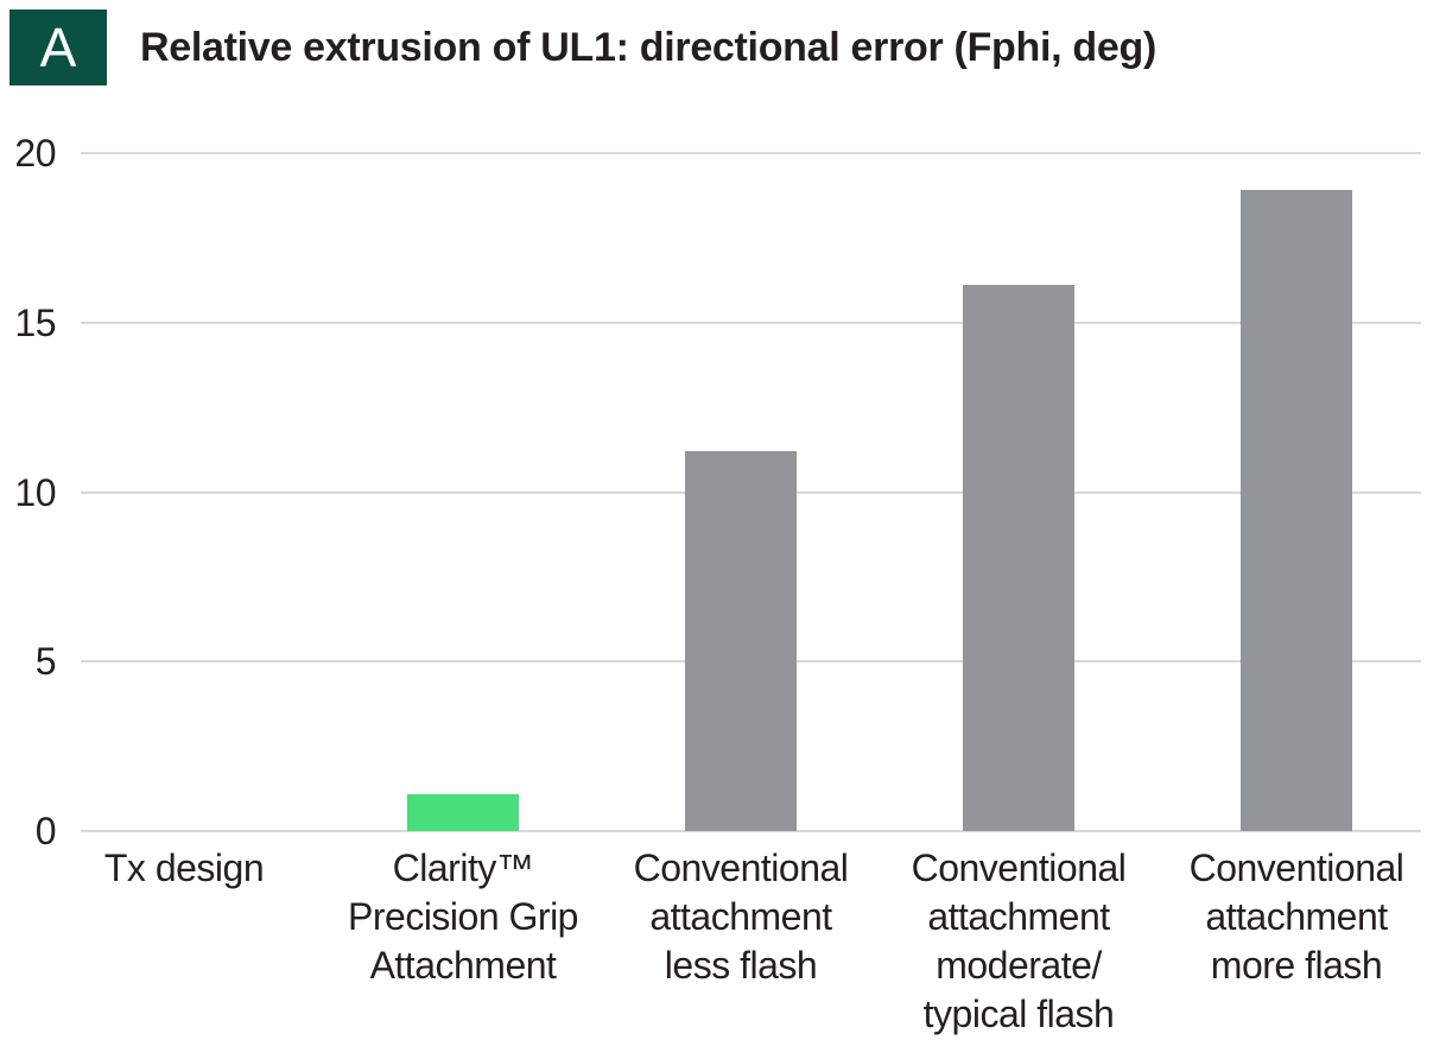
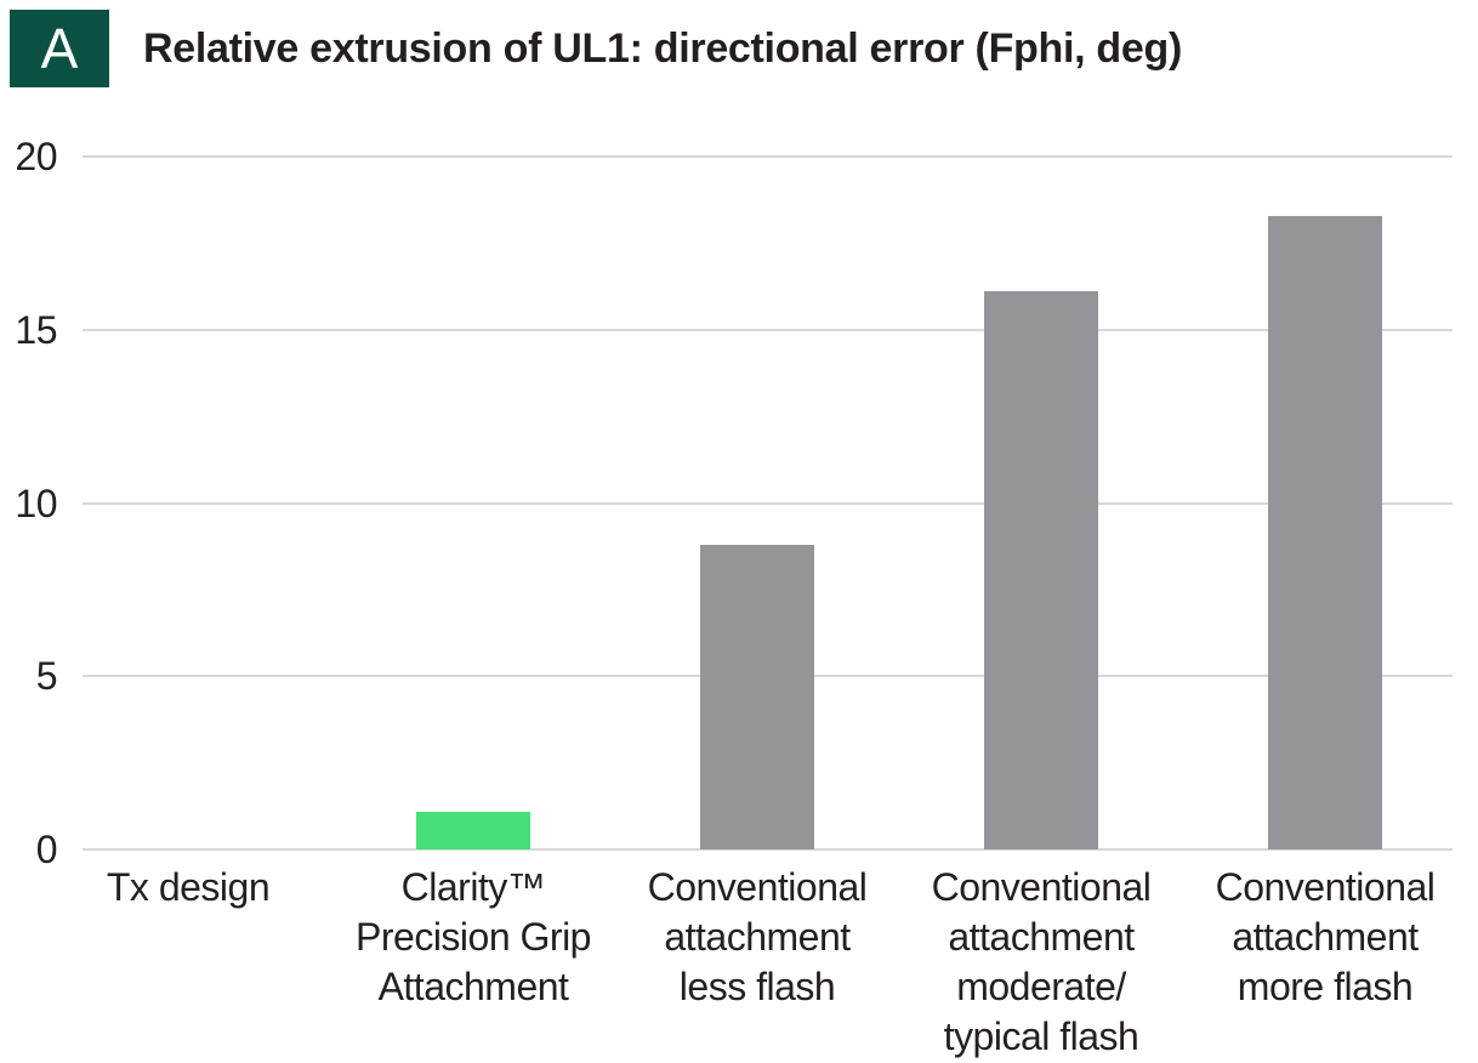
Conventional attachment less flash: 11.2 -> 8.8
Conventional attachment more flash: 18.9 -> 18.3
